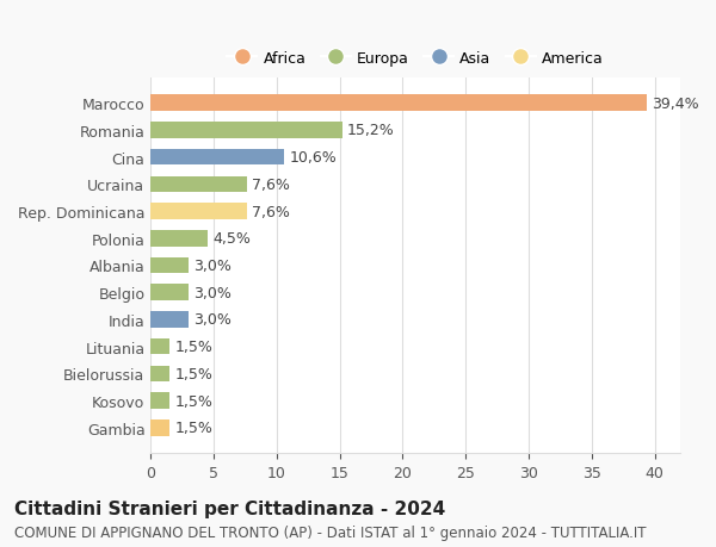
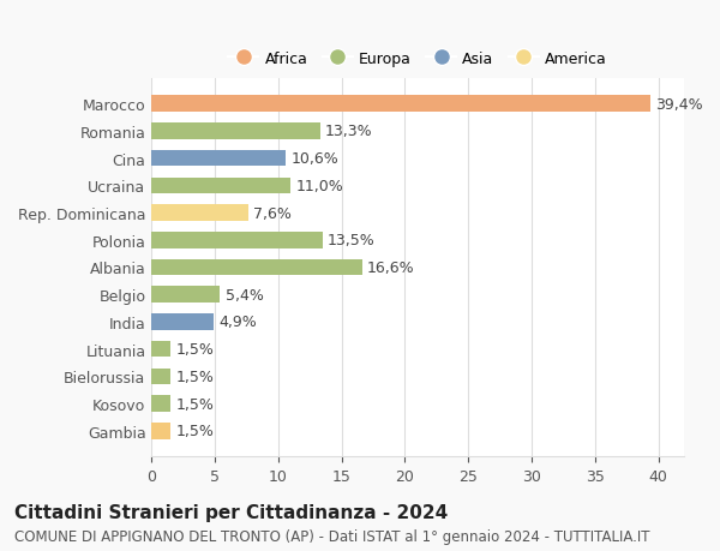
Romania: 15,2% -> 13,3%
Ucraina: 7,6% -> 11,0%
Polonia: 4,5% -> 13,5%
Albania: 3,0% -> 16,6%
Belgio: 3,0% -> 5,4%
India: 3,0% -> 4,9%
